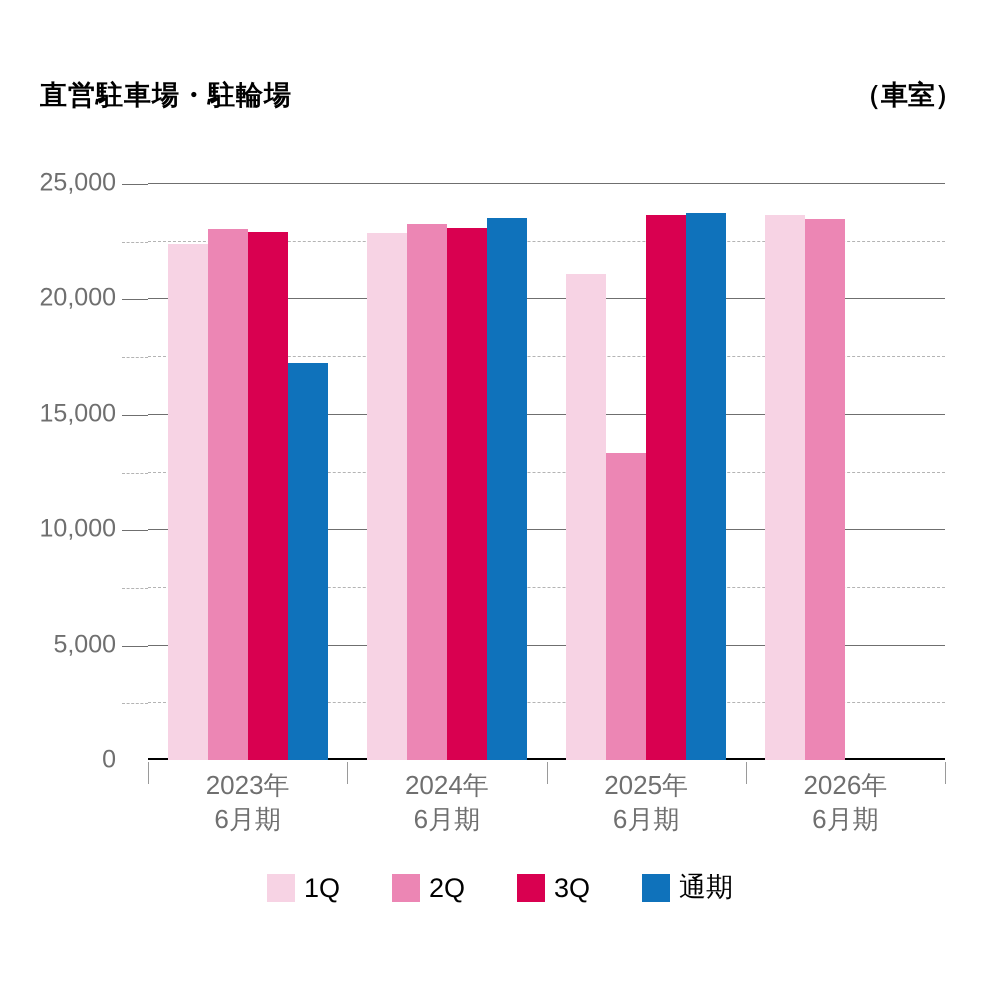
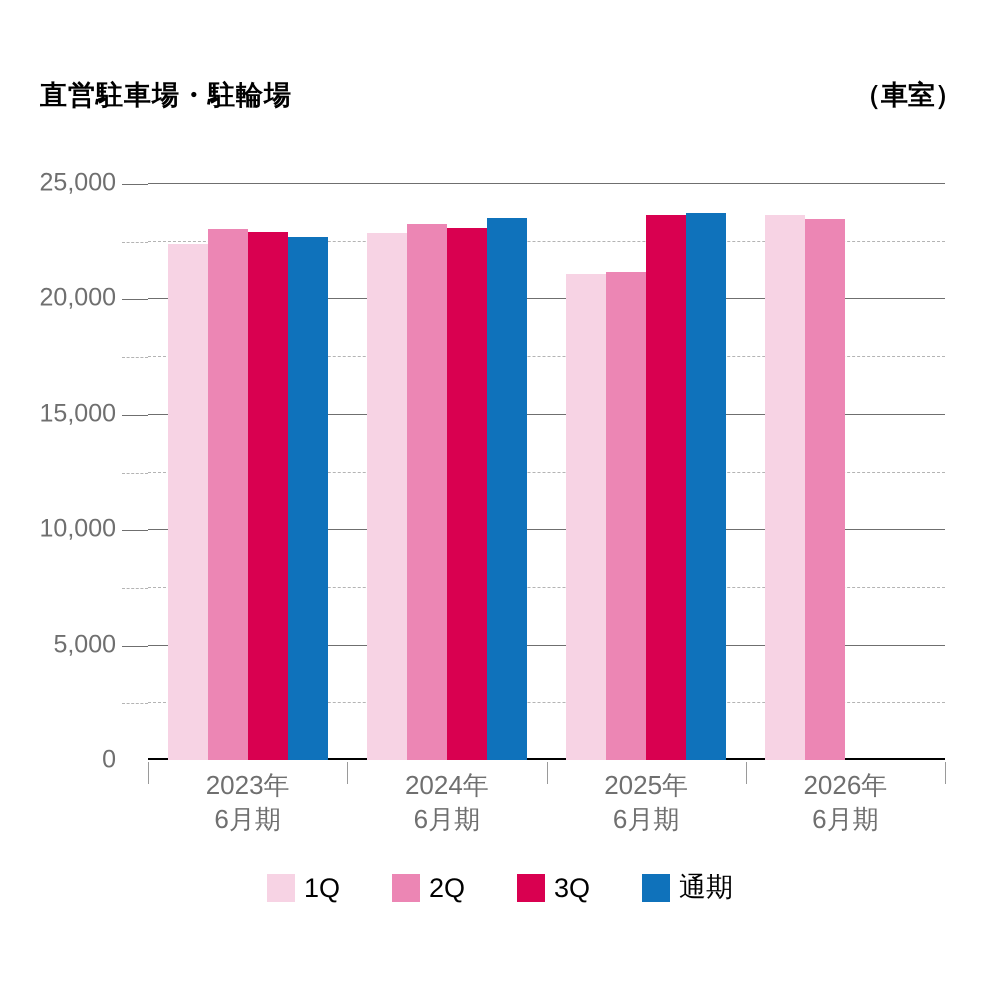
通期/2023年6月期: 17200 -> 22700
2Q/2025年6月期: 13300 -> 21200
